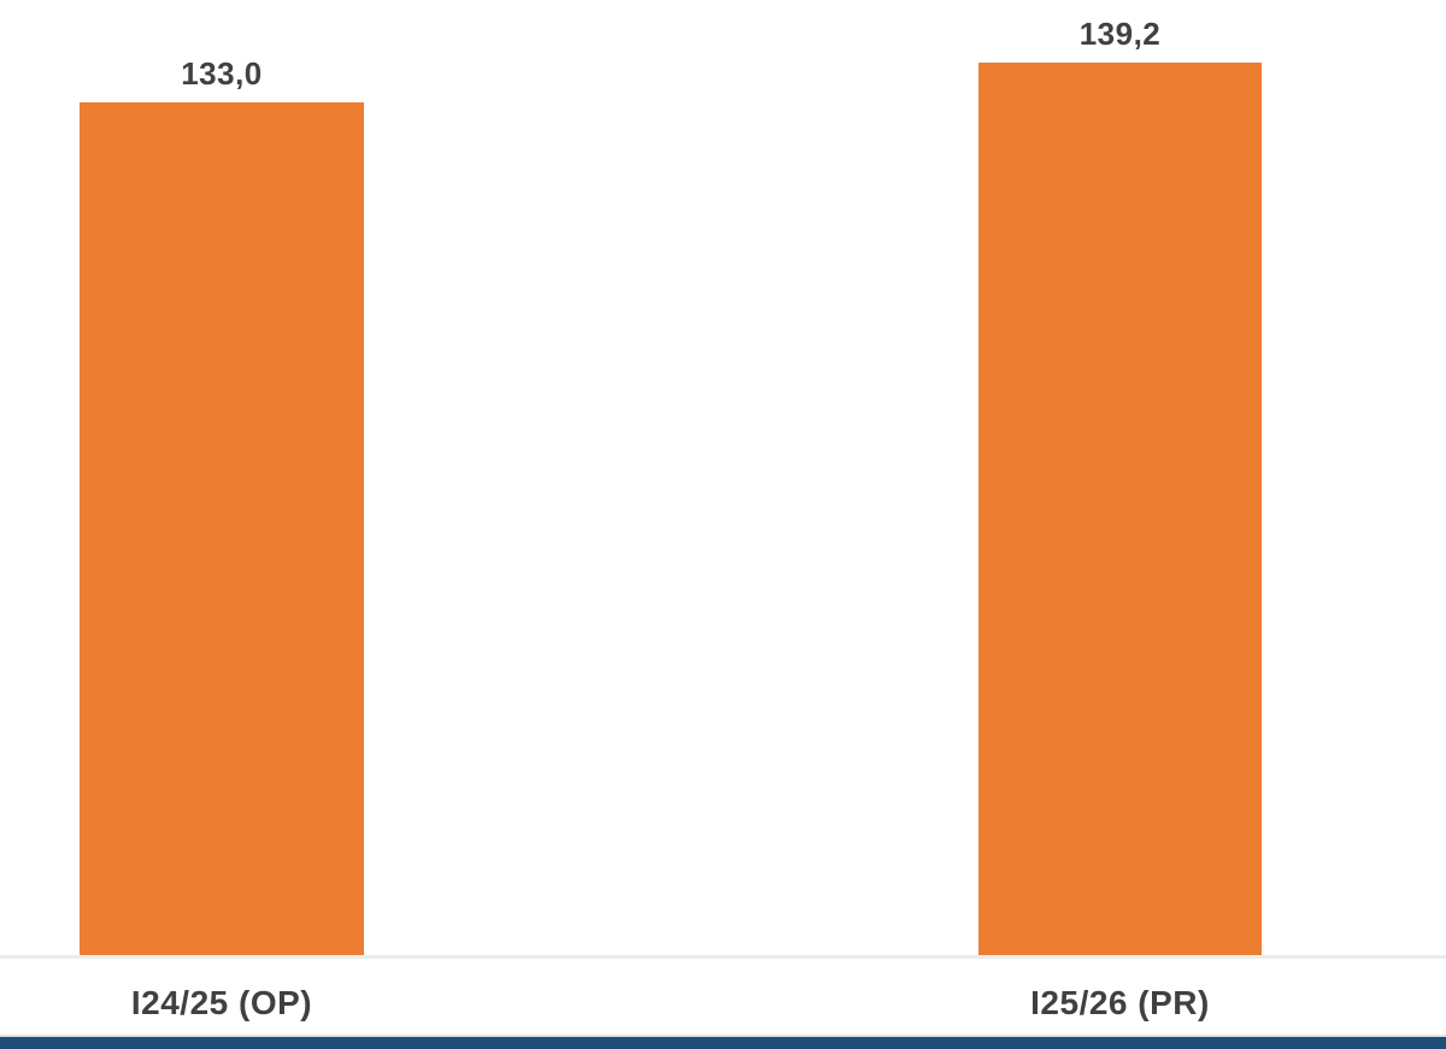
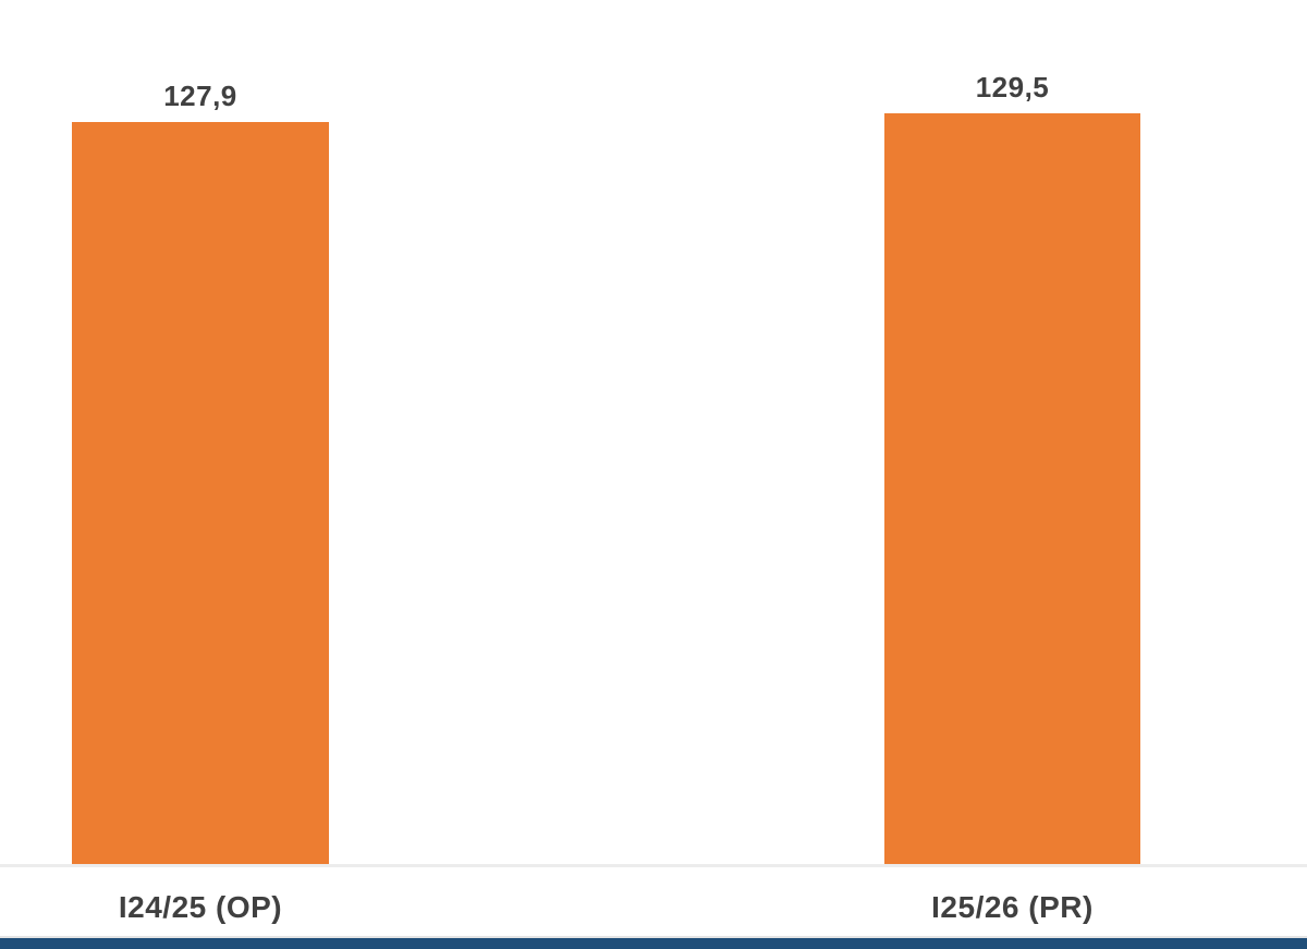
I24/25 (OP): 133,0 -> 127,9
I25/26 (PR): 139,2 -> 129,5
